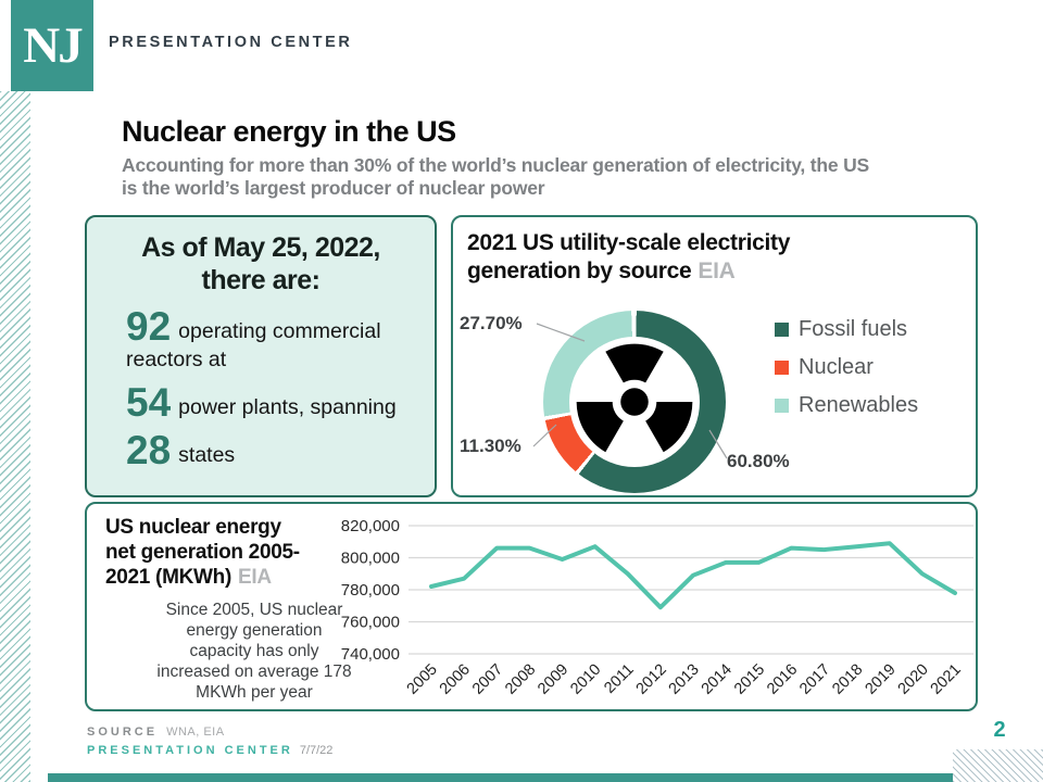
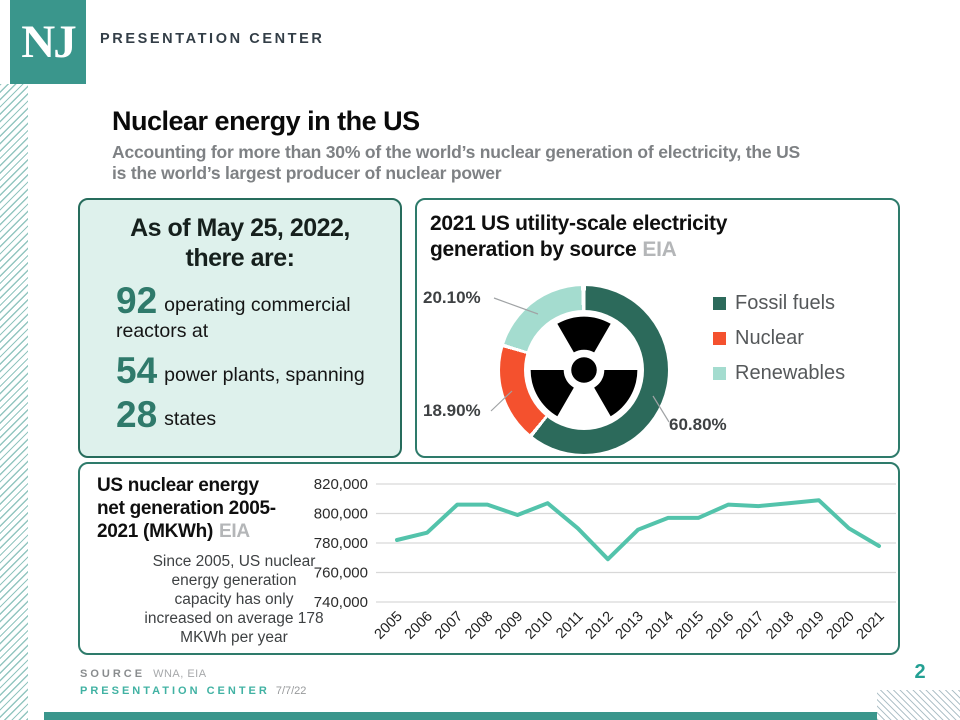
2021 US utility-scale electricity generation by source/Nuclear: 11.30% -> 18.90%
2021 US utility-scale electricity generation by source/Renewables: 27.70% -> 20.10%
